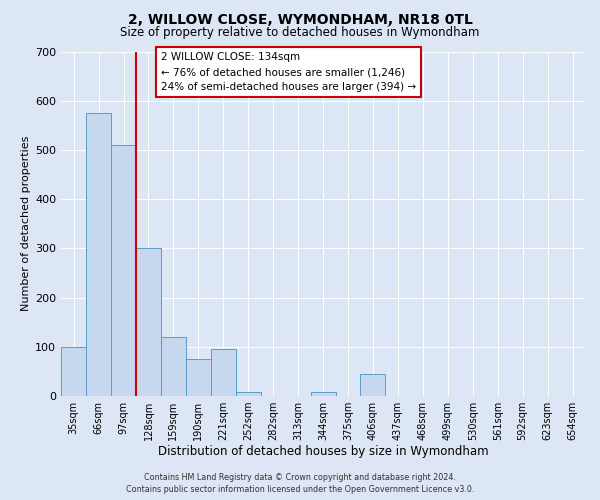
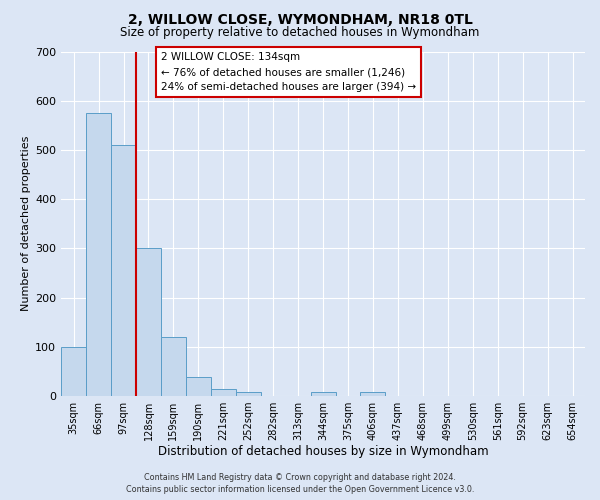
190sqm: 75 -> 38
221sqm: 95 -> 15
406sqm: 45 -> 8
